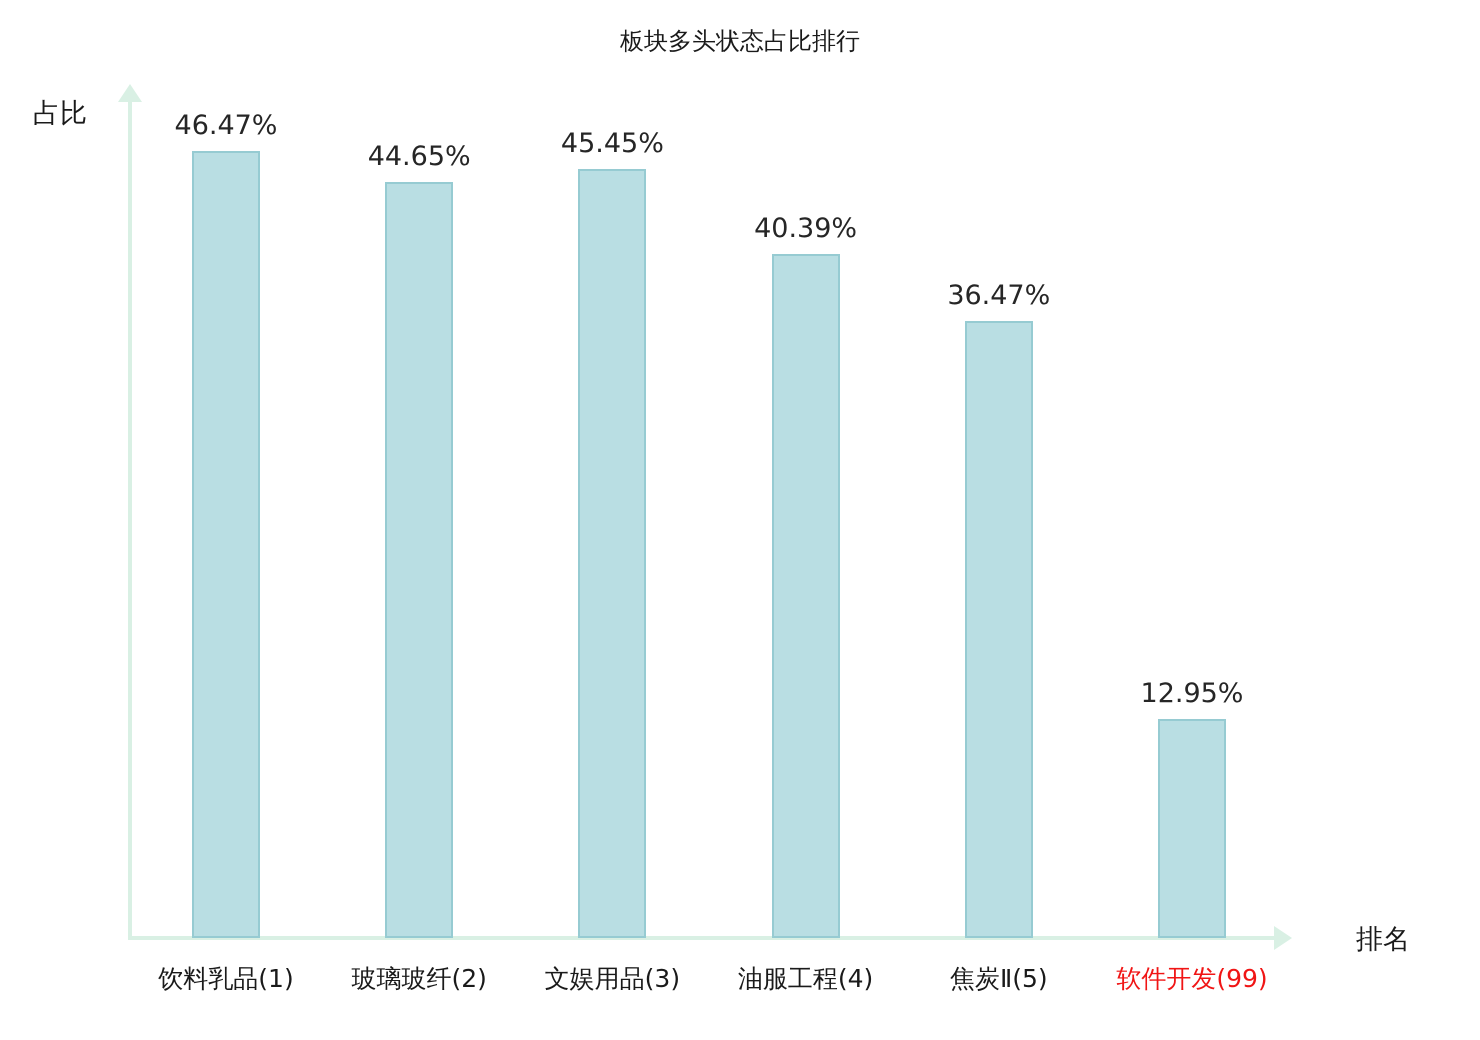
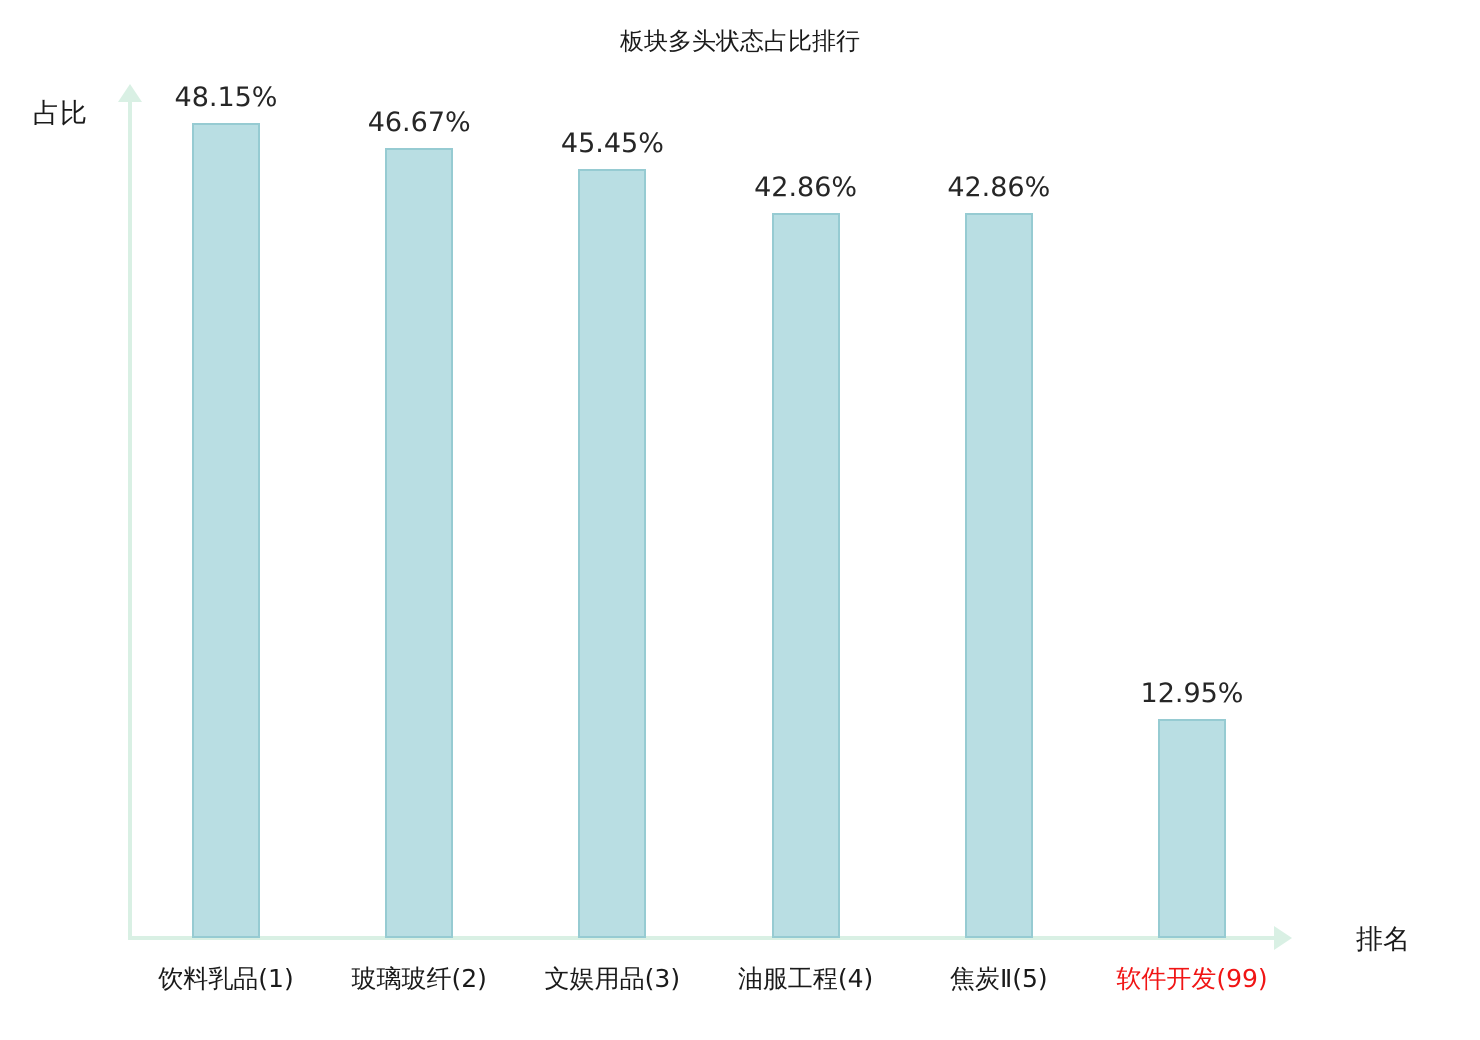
饮料乳品(1): 46.47% -> 48.15%
玻璃玻纤(2): 44.65% -> 46.67%
油服工程(4): 40.39% -> 42.86%
焦炭Ⅱ(5): 36.47% -> 42.86%
